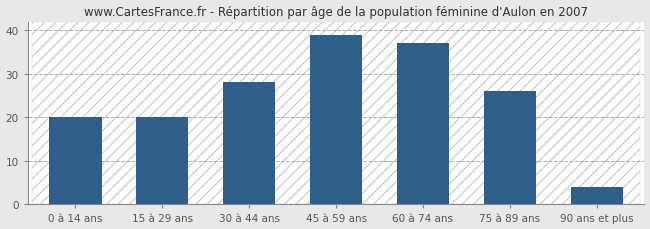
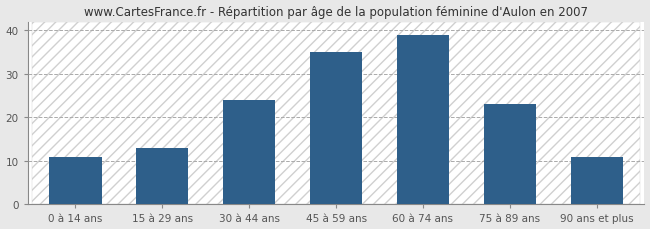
0 à 14 ans: 20 -> 11
15 à 29 ans: 20 -> 13
30 à 44 ans: 28 -> 24
45 à 59 ans: 39 -> 35
60 à 74 ans: 37 -> 39
75 à 89 ans: 26 -> 23
90 ans et plus: 4 -> 11
